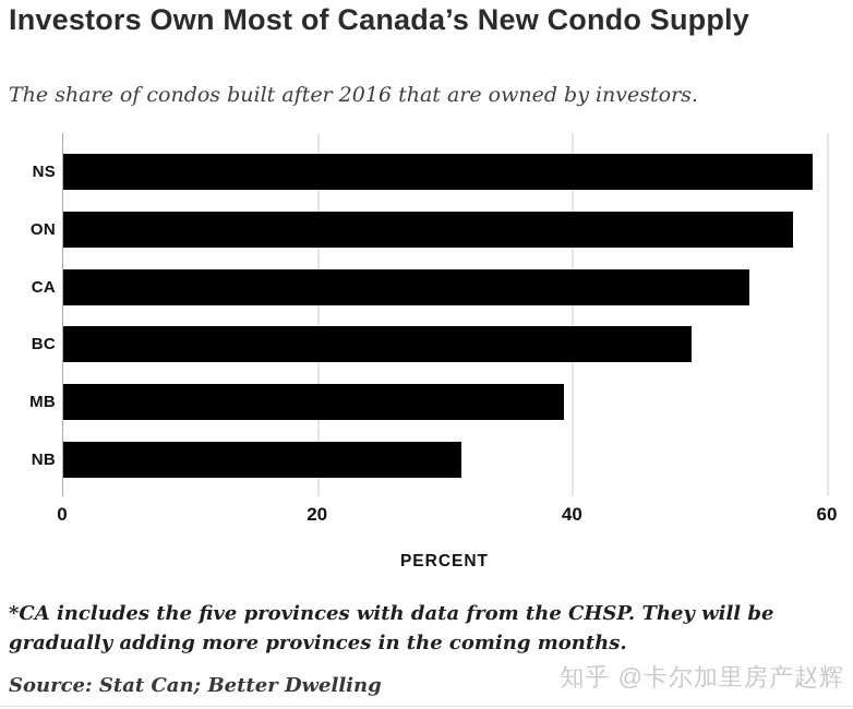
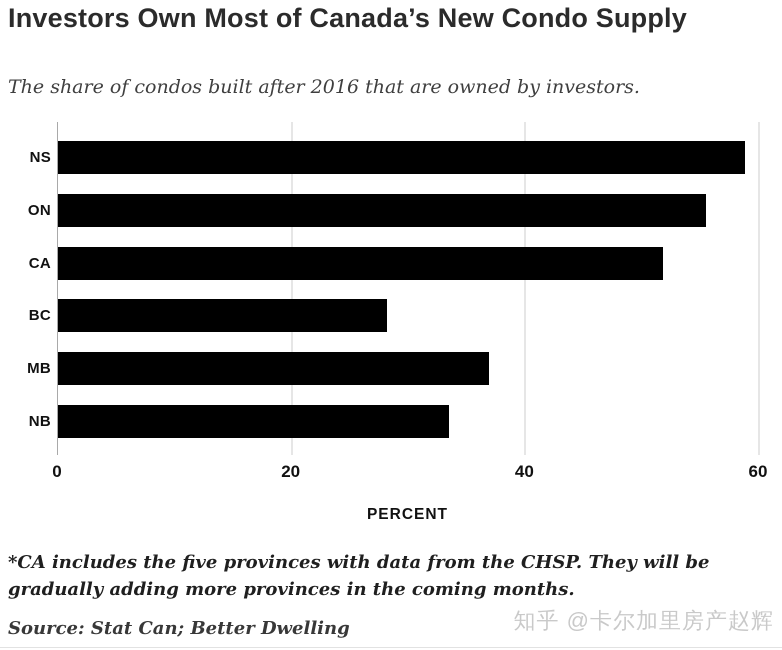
ON: 57.3 -> 55.5
CA: 53.8 -> 51.8
BC: 49.3 -> 28.2
MB: 39.3 -> 36.9
NB: 31.2 -> 33.5
